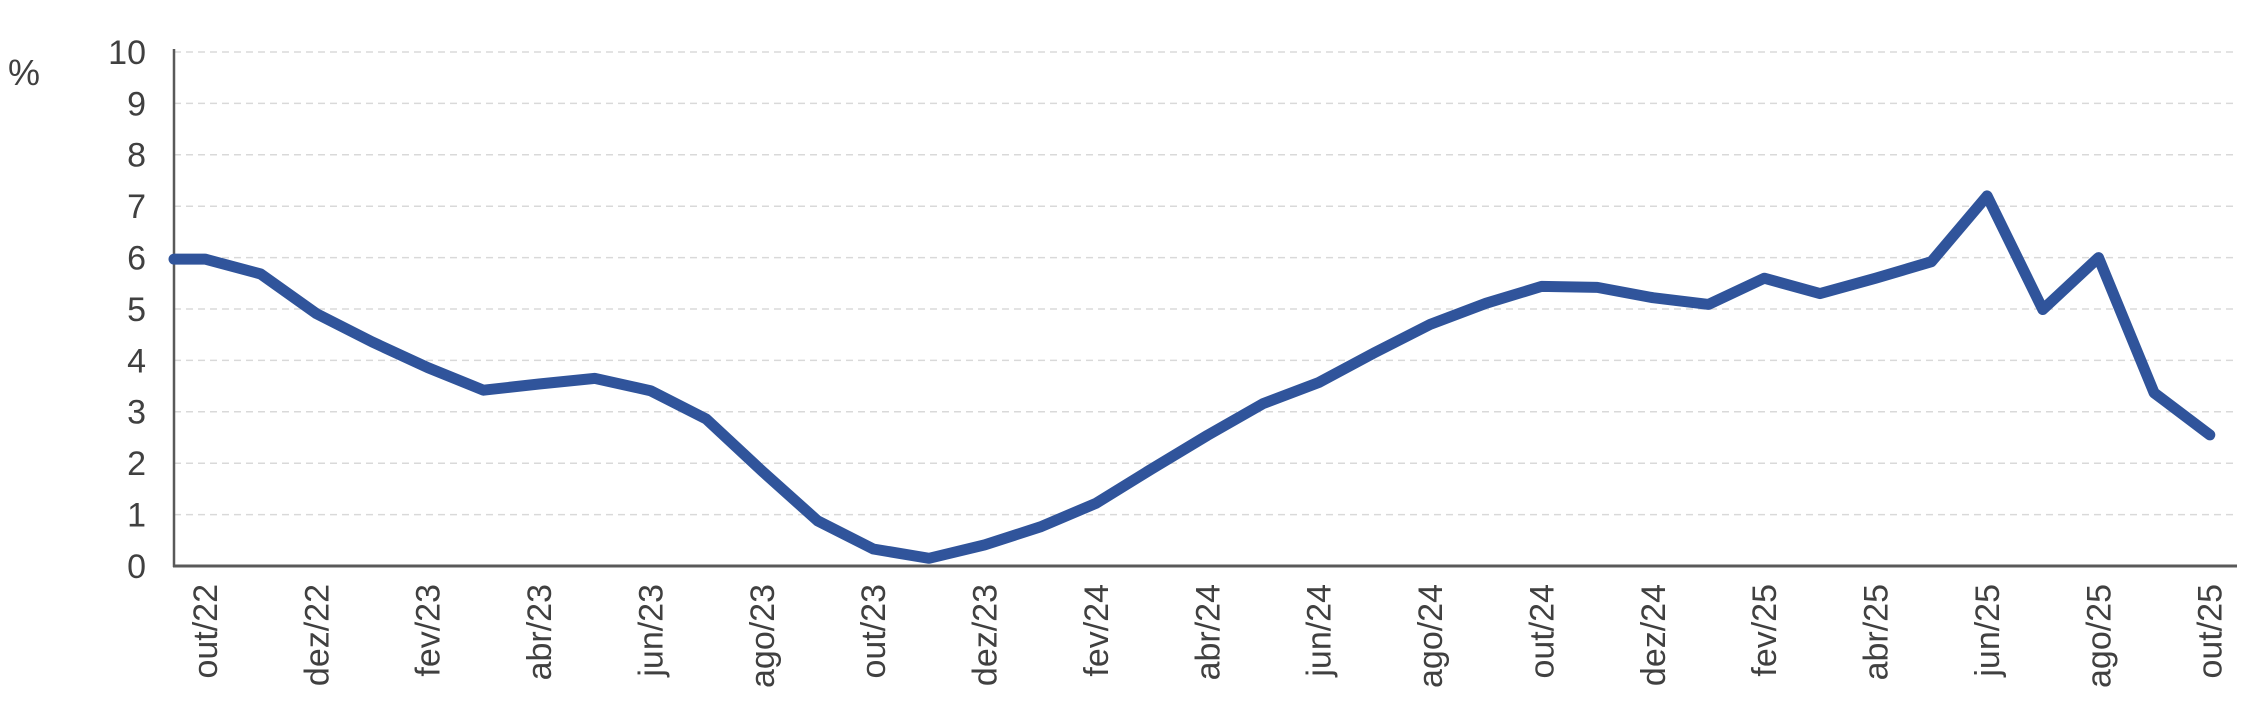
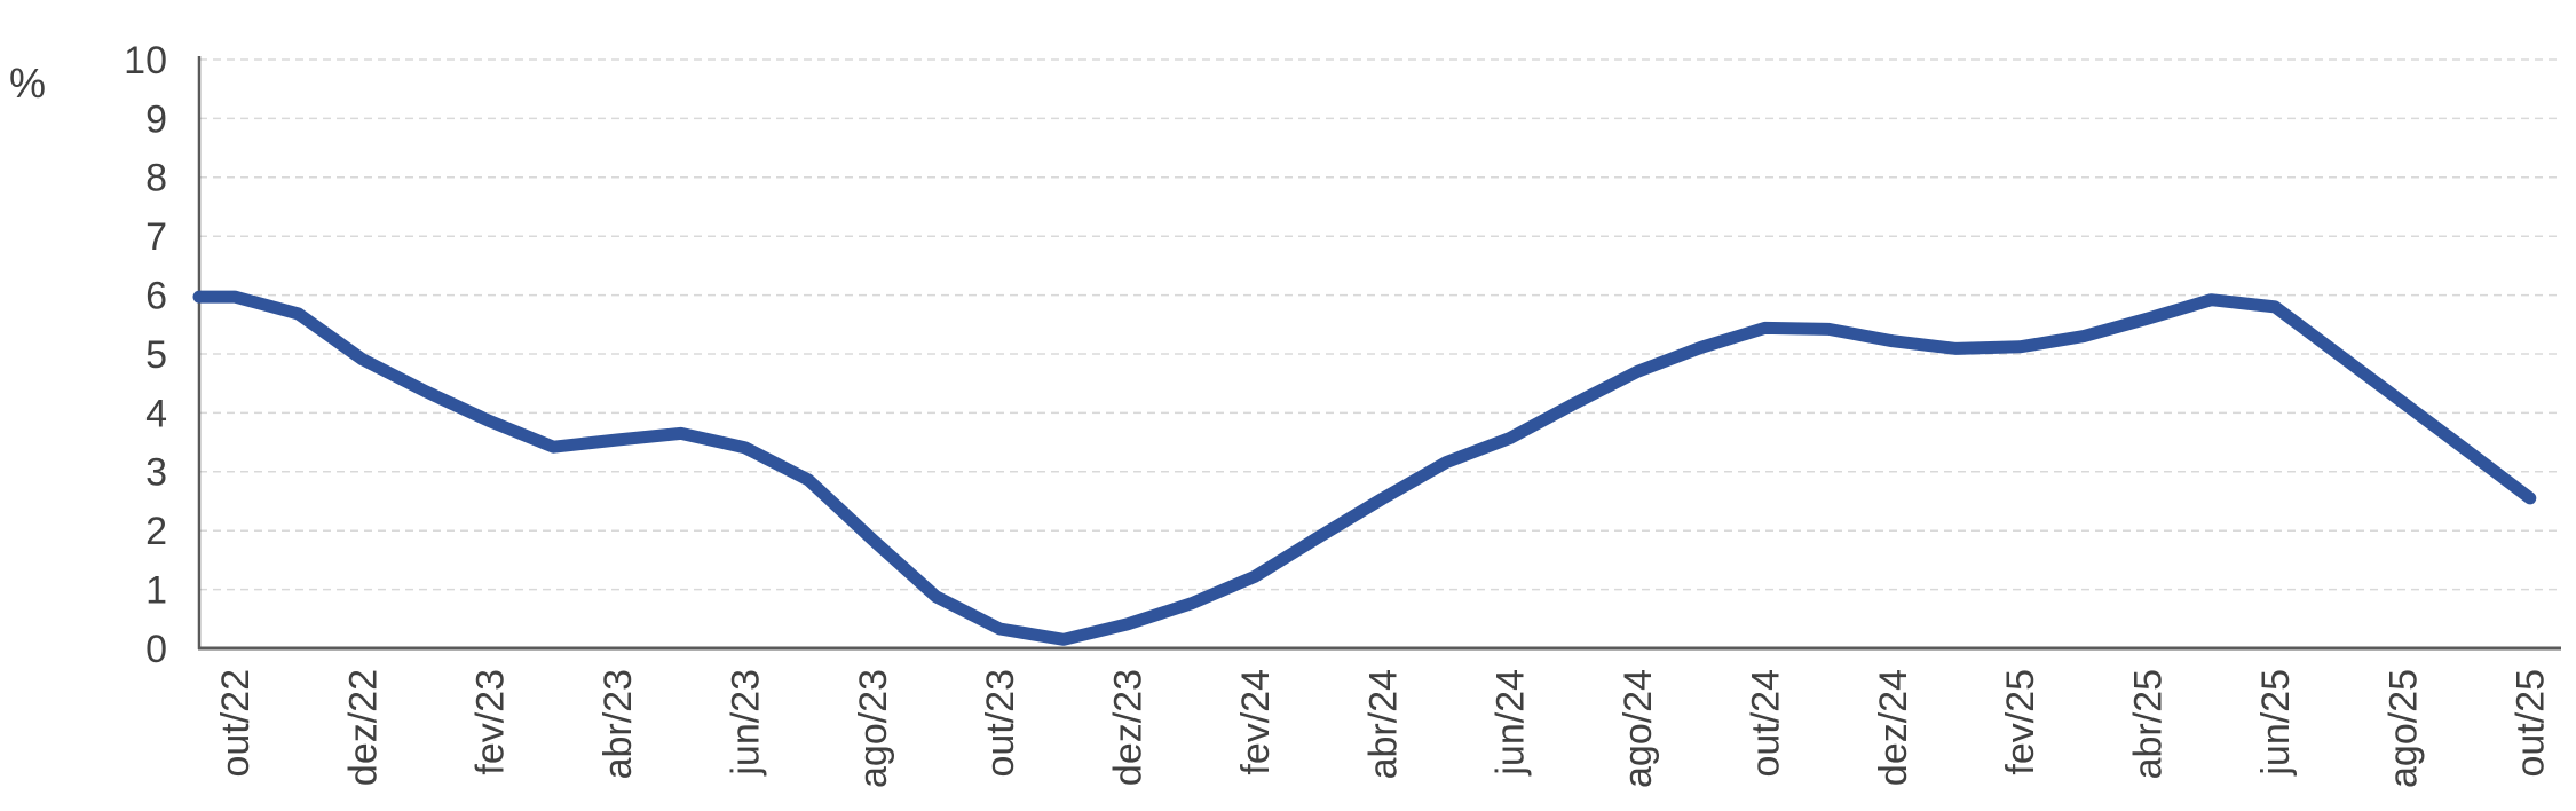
fev/25: 5.6 -> 5.1
jun/25: 7.2 -> 5.8
ago/25: 6.0 -> 4.2
